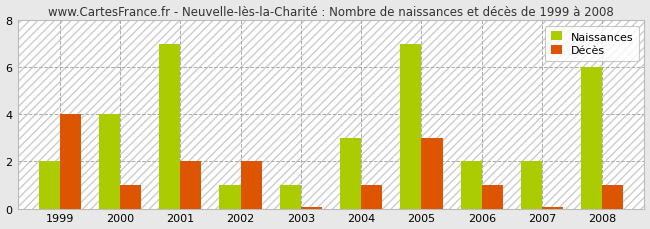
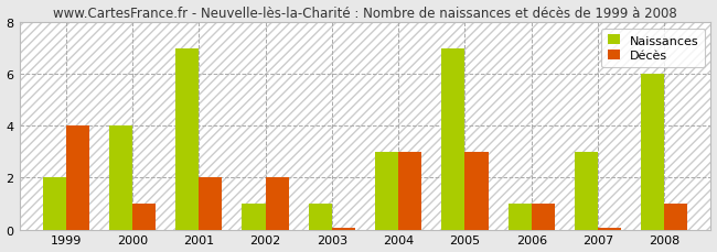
Décès/2004: 1.00 -> 3.00
Naissances/2006: 2 -> 1
Naissances/2007: 2 -> 3
